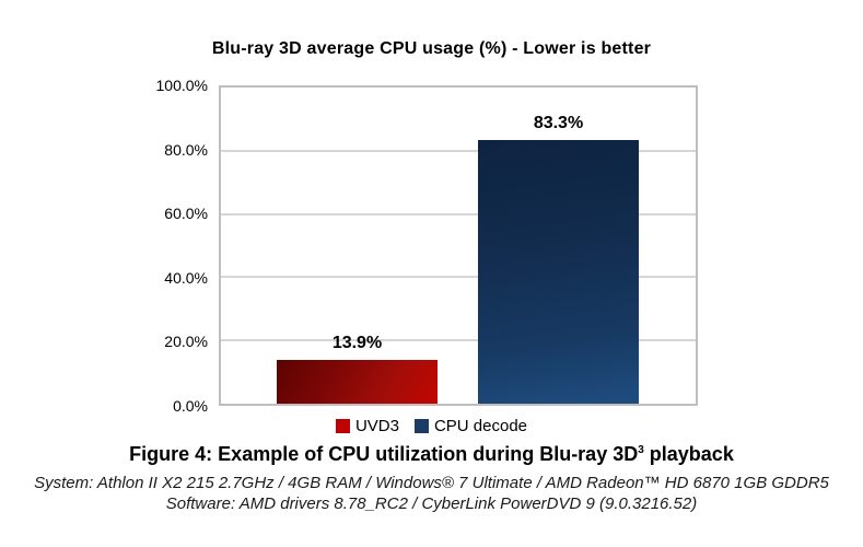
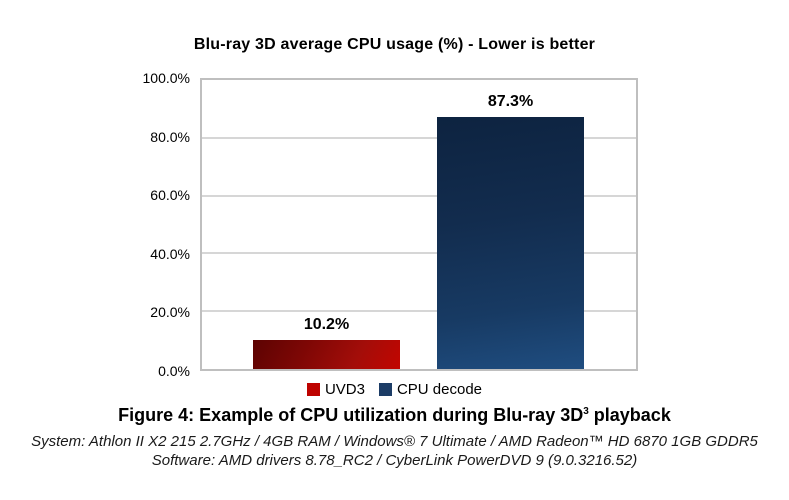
UVD3: 13.9% -> 10.2%
CPU decode: 83.3% -> 87.3%
